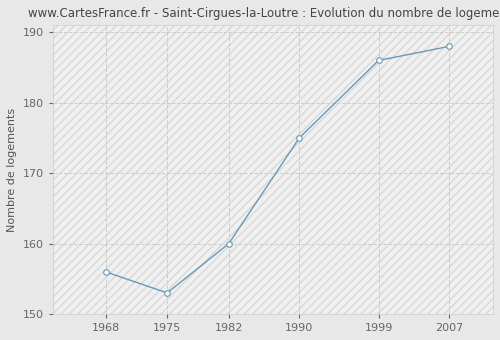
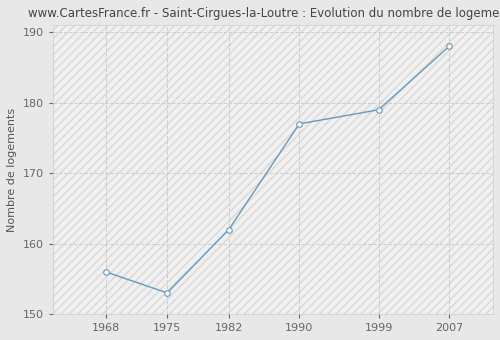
1982: 160 -> 162
1990: 175 -> 177
1999: 186 -> 179
